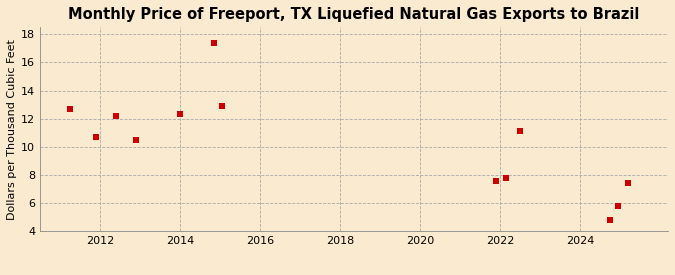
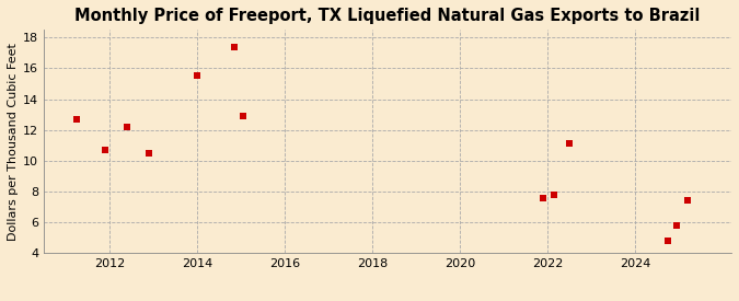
2014: 12.3 -> 15.5
